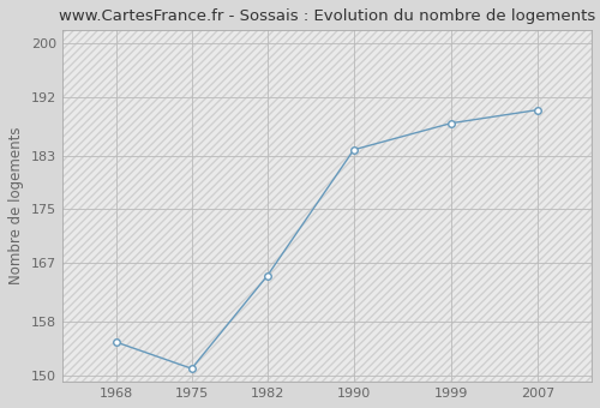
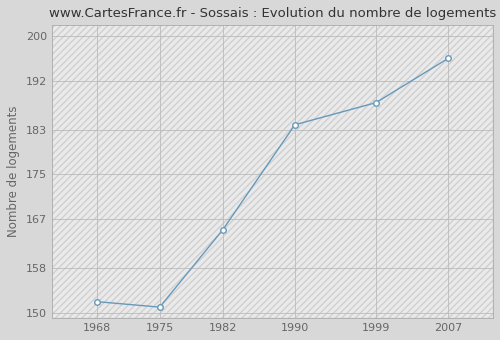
1968: 155 -> 152
2007: 190 -> 196
